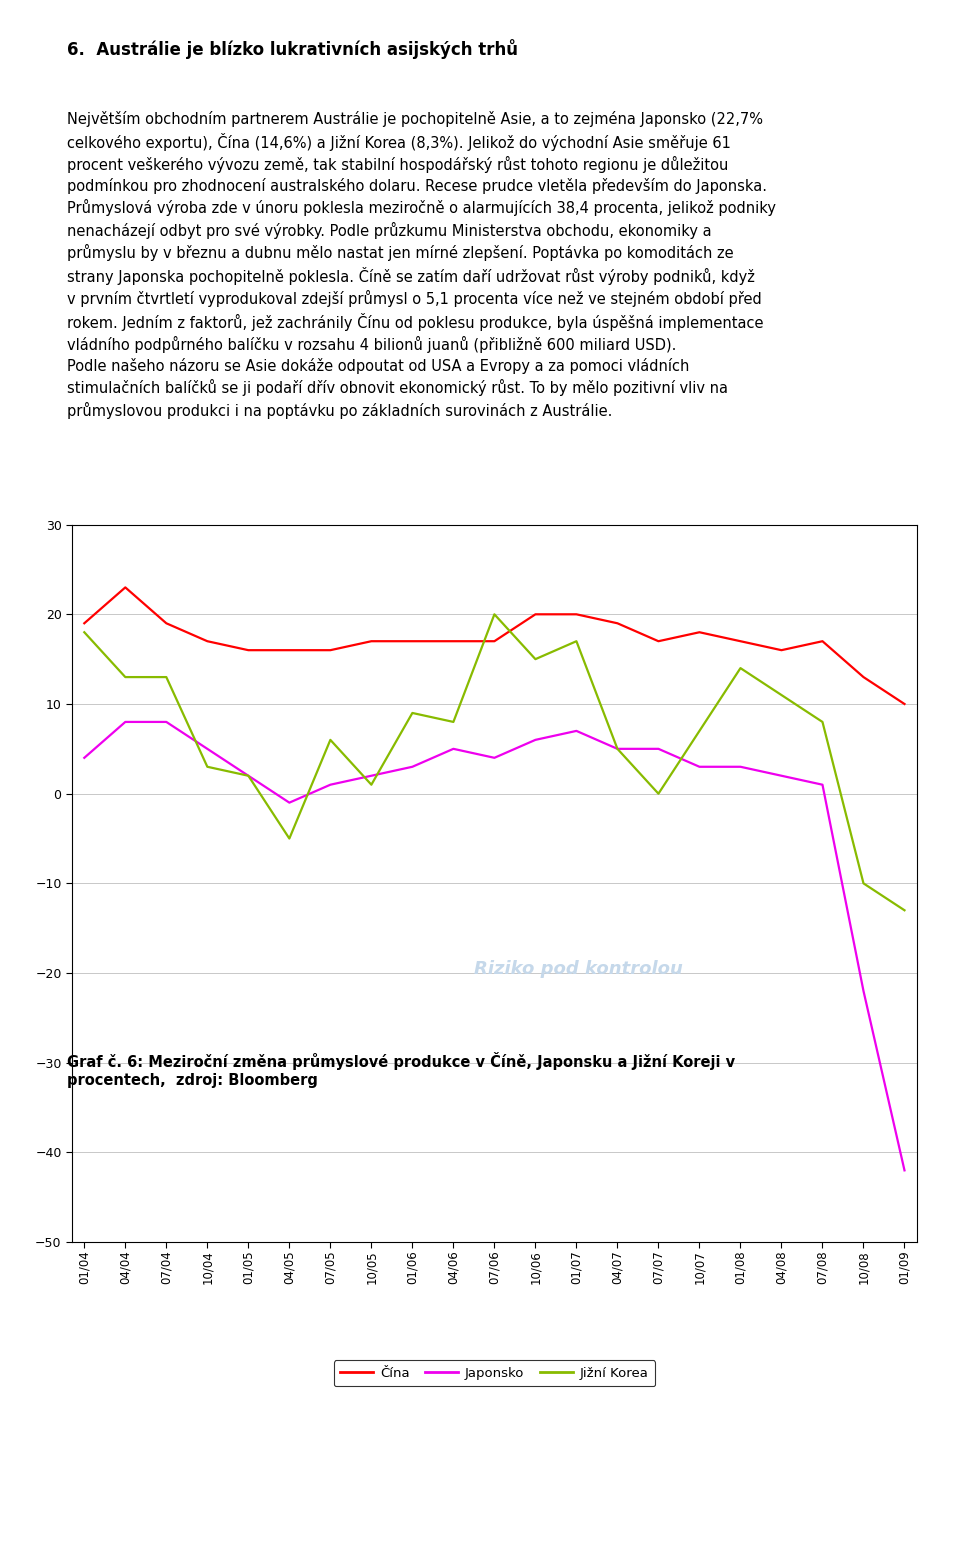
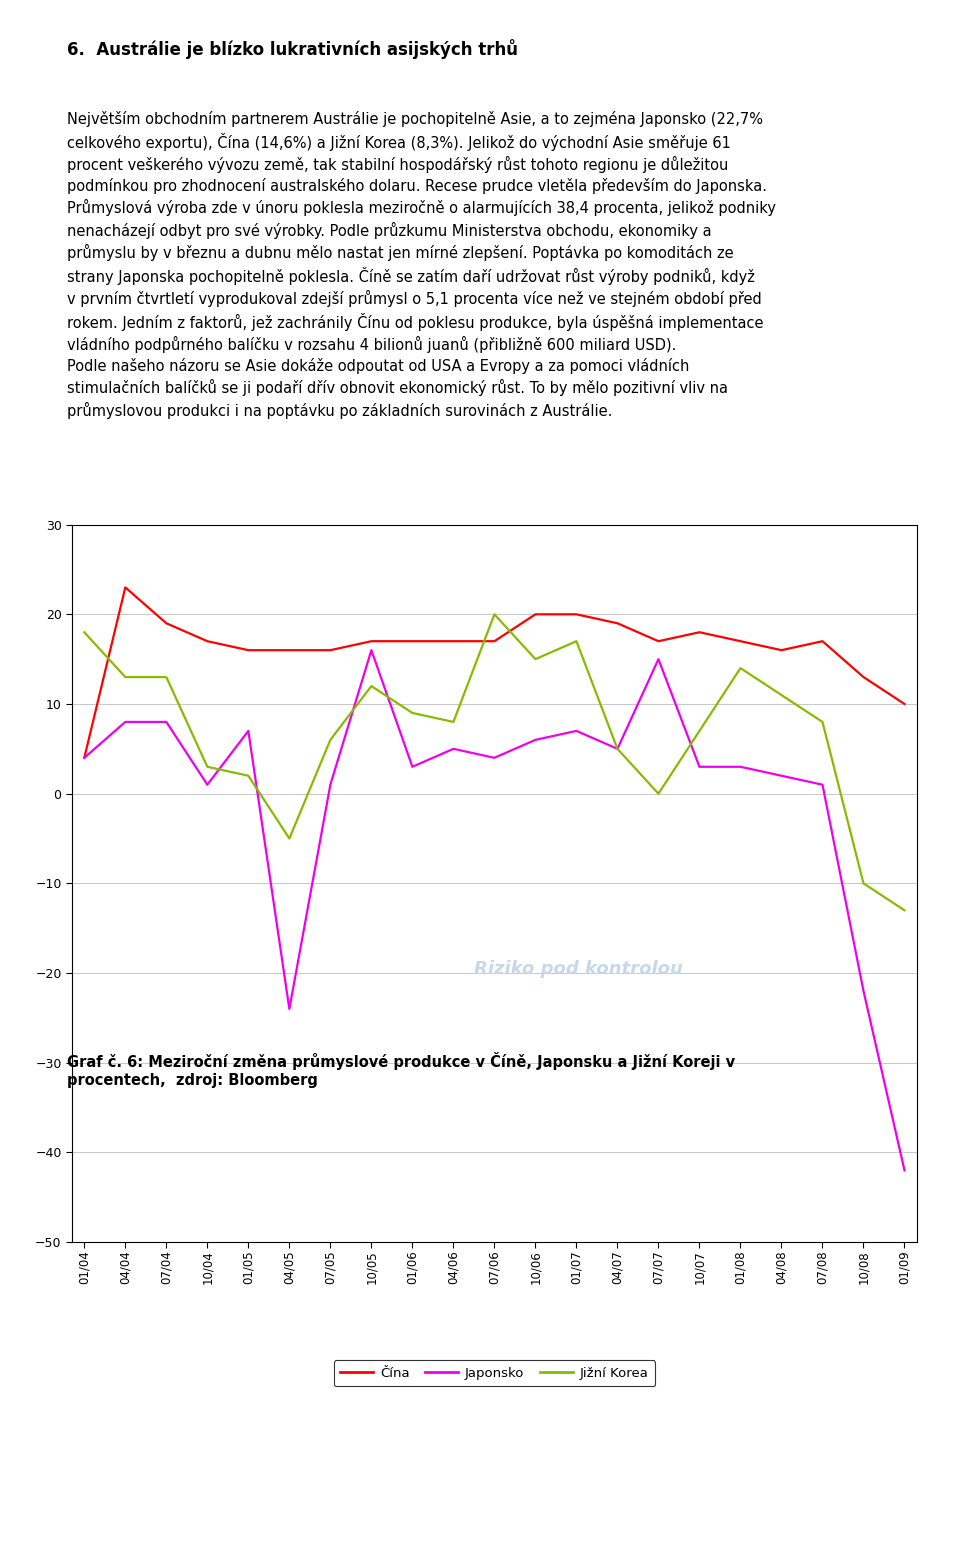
Čína/01/04: 19 -> 4
Japonsko/10/04: 5 -> 1
Japonsko/01/05: 2 -> 7
Japonsko/04/05: -1 -> -24
Japonsko/10/05: 2 -> 16
Jižní Korea/10/05: 1 -> 12
Japonsko/07/07: 5 -> 15
